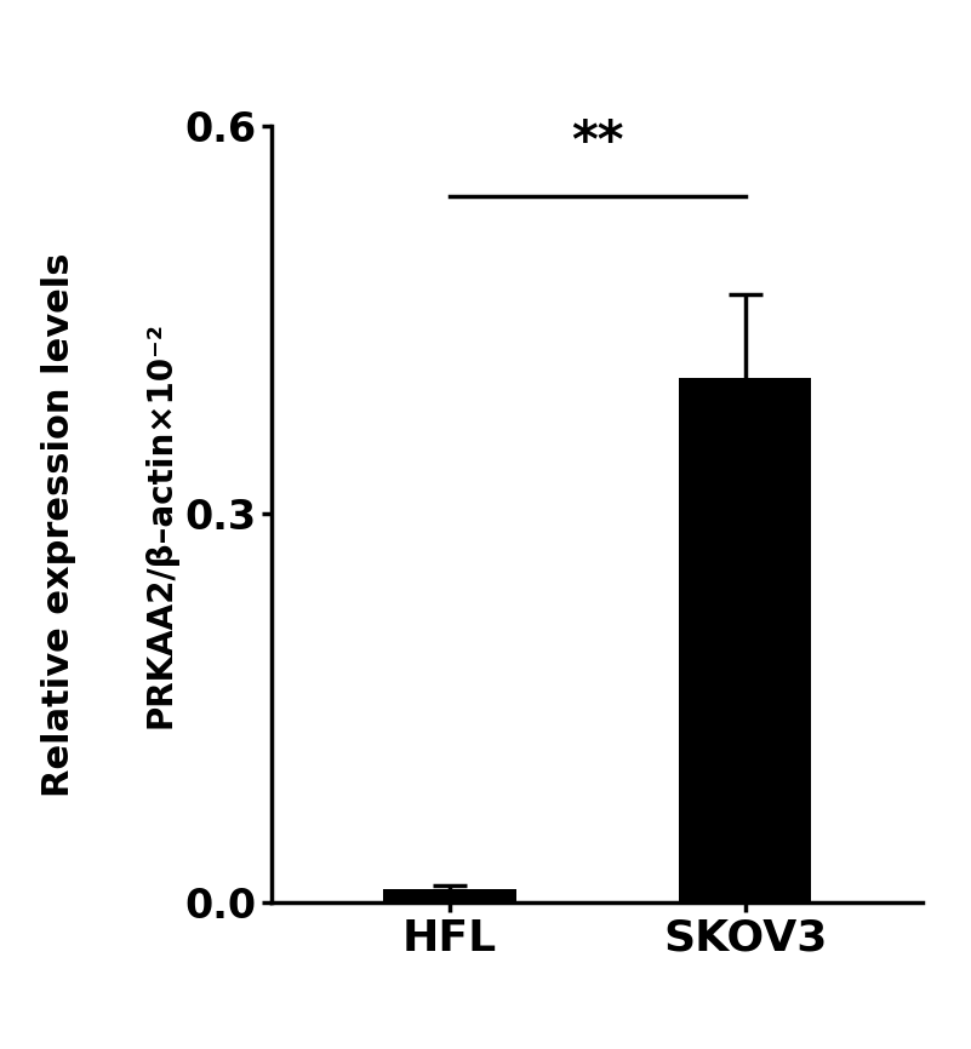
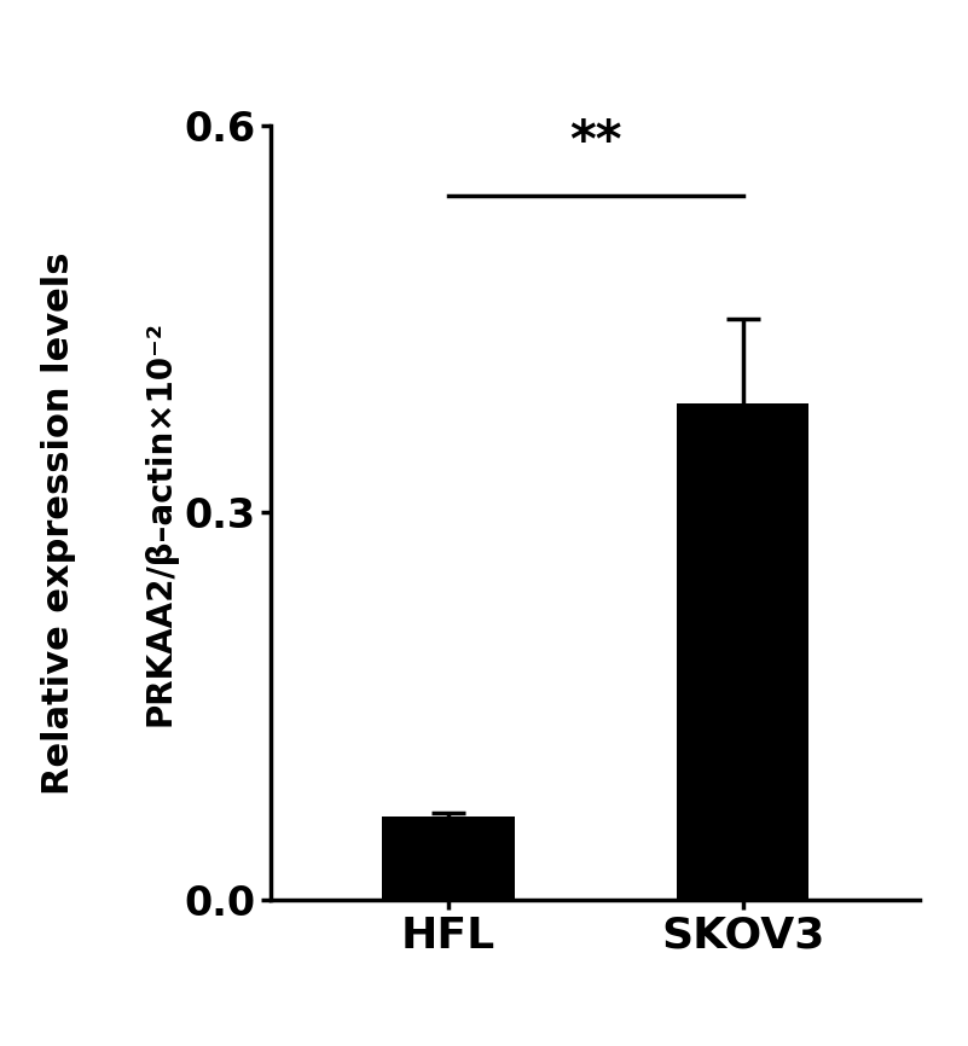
HFL: 0.010 -> 0.064
SKOV3: 0.405 -> 0.385
